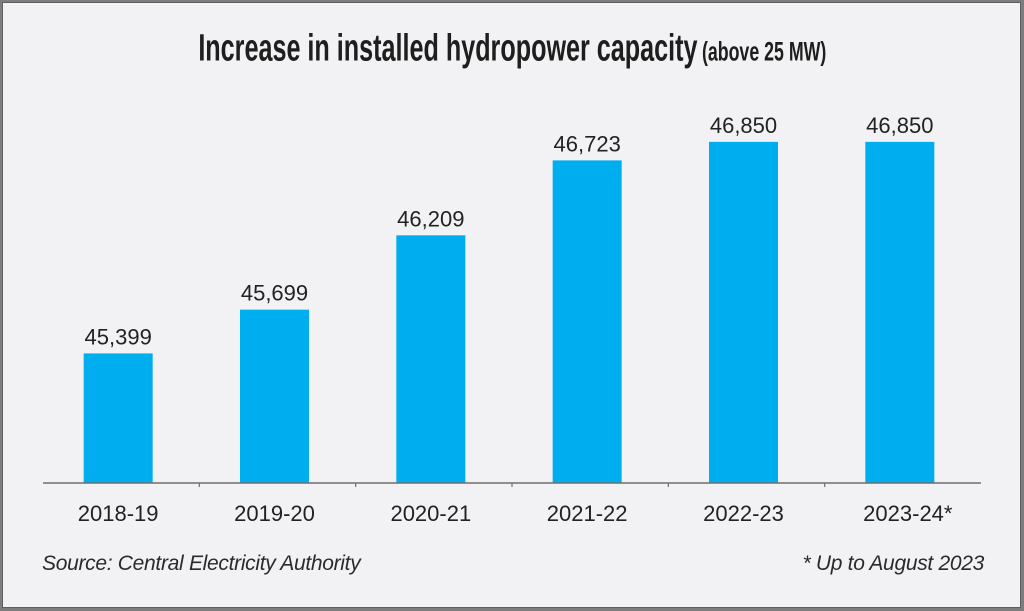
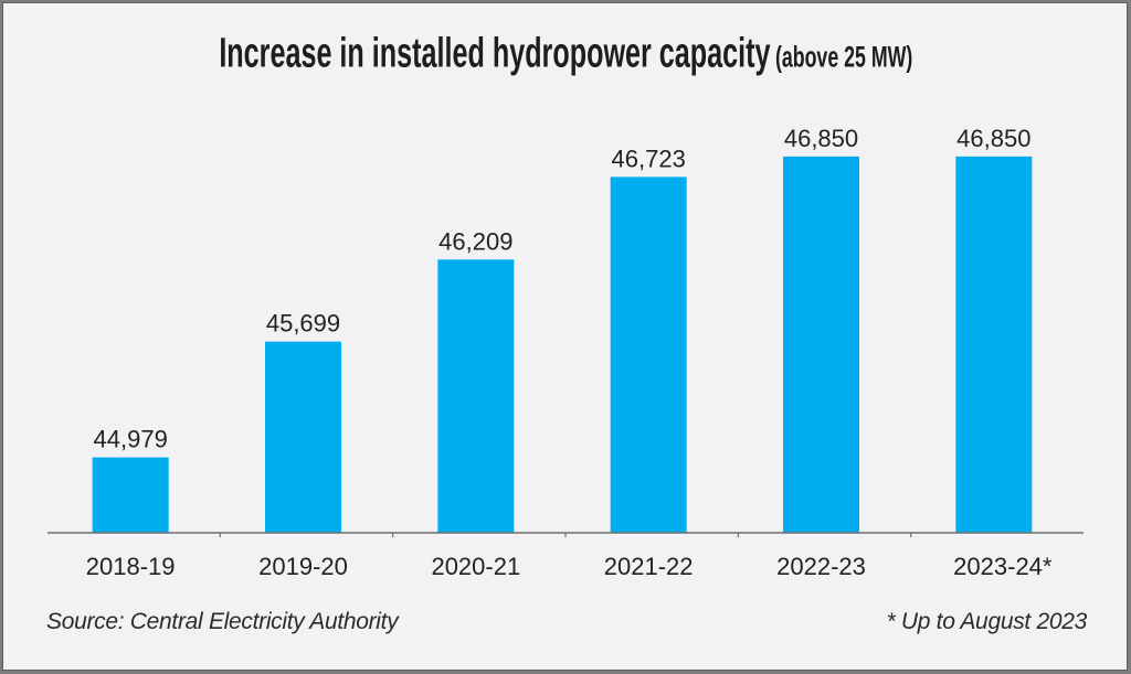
2018-19: 45,399 -> 44,979
